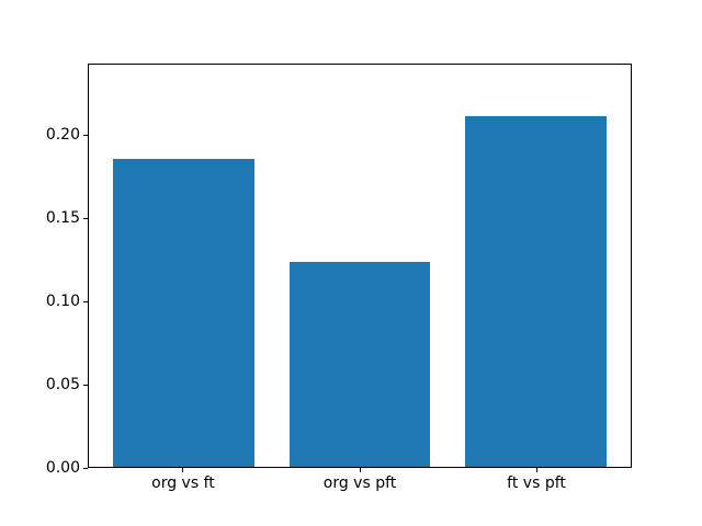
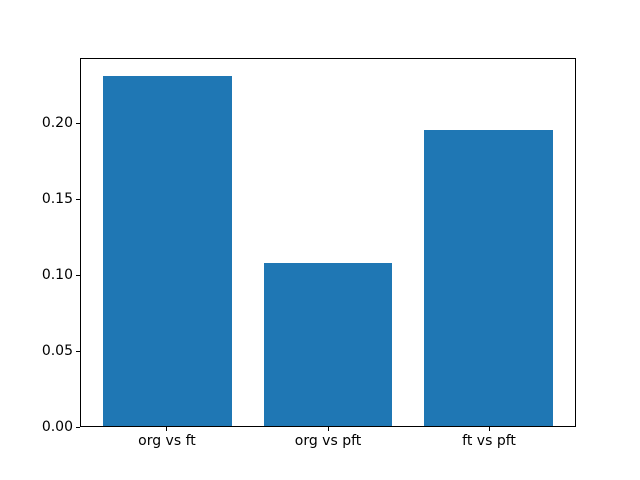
org vs ft: 0.186 -> 0.232
org vs pft: 0.124 -> 0.108
ft vs pft: 0.212 -> 0.196
